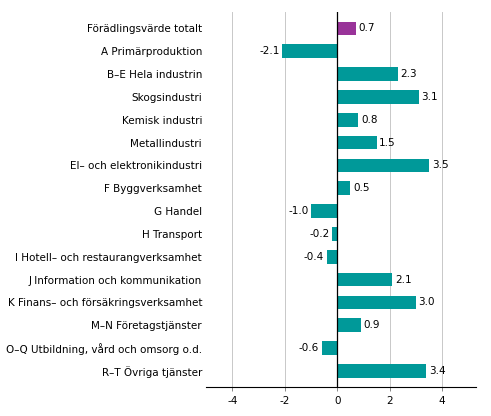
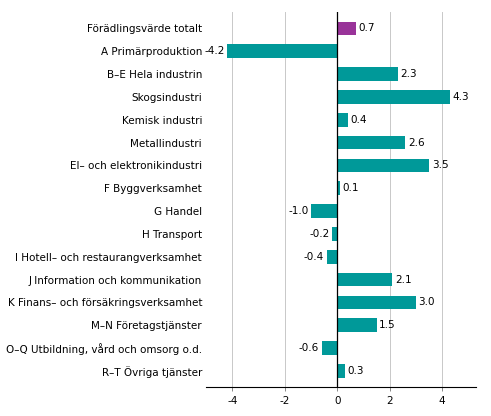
A Primärproduktion: -2.1 -> -4.2
Skogsindustri: 3.1 -> 4.3
Kemisk industri: 0.8 -> 0.4
Metallindustri: 1.5 -> 2.6
F Byggverksamhet: 0.5 -> 0.1
M–N Företagstjänster: 0.9 -> 1.5
R–T Övriga tjänster: 3.4 -> 0.3
